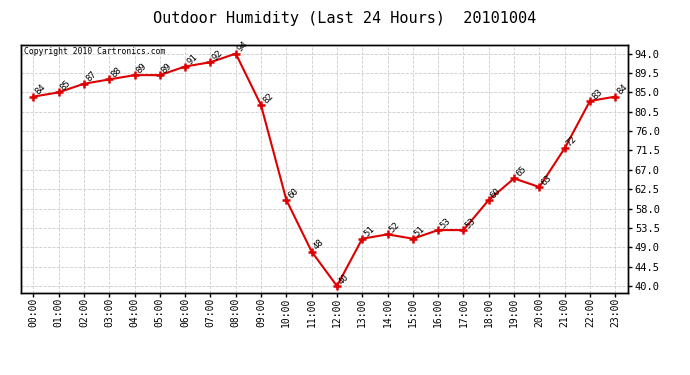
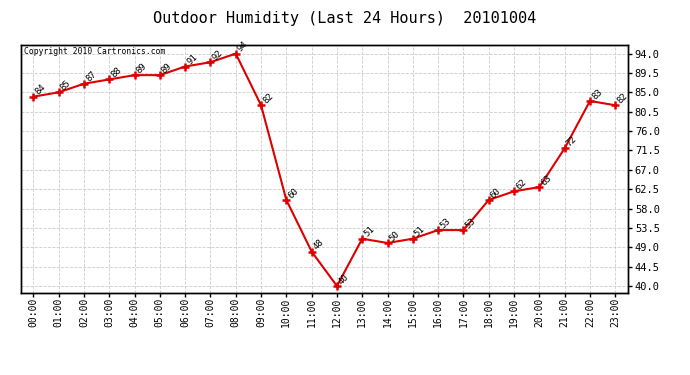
14:00: 52 -> 50
19:00: 65 -> 62
23:00: 84 -> 82
